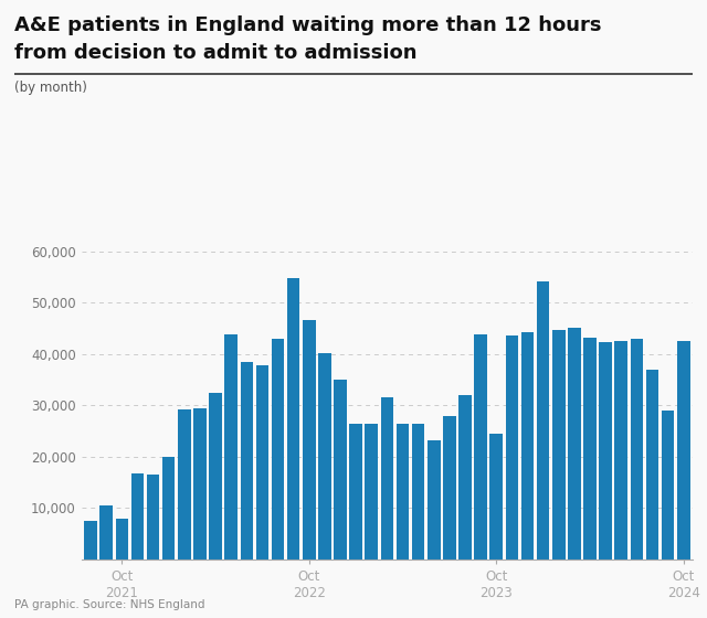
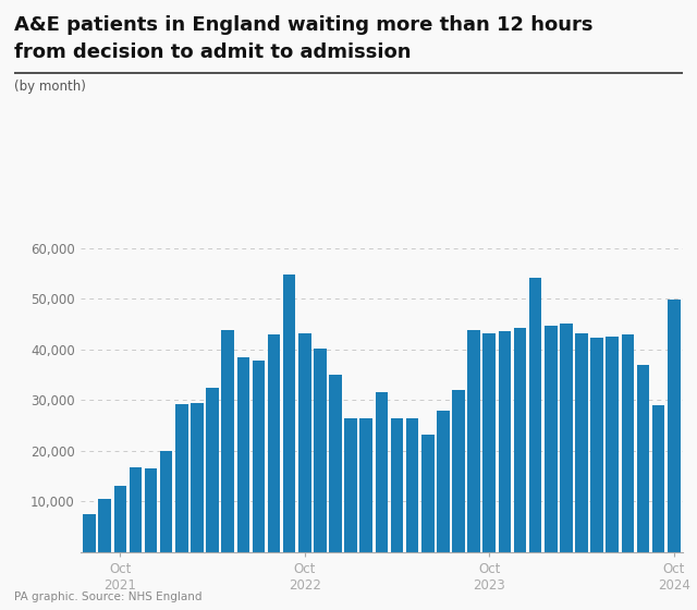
Oct 2021: 8,000 -> 13,000
Oct 2022: 46,500 -> 43,200
Oct 2023: 24,500 -> 43,200
Oct 2024: 42,500 -> 49,800
